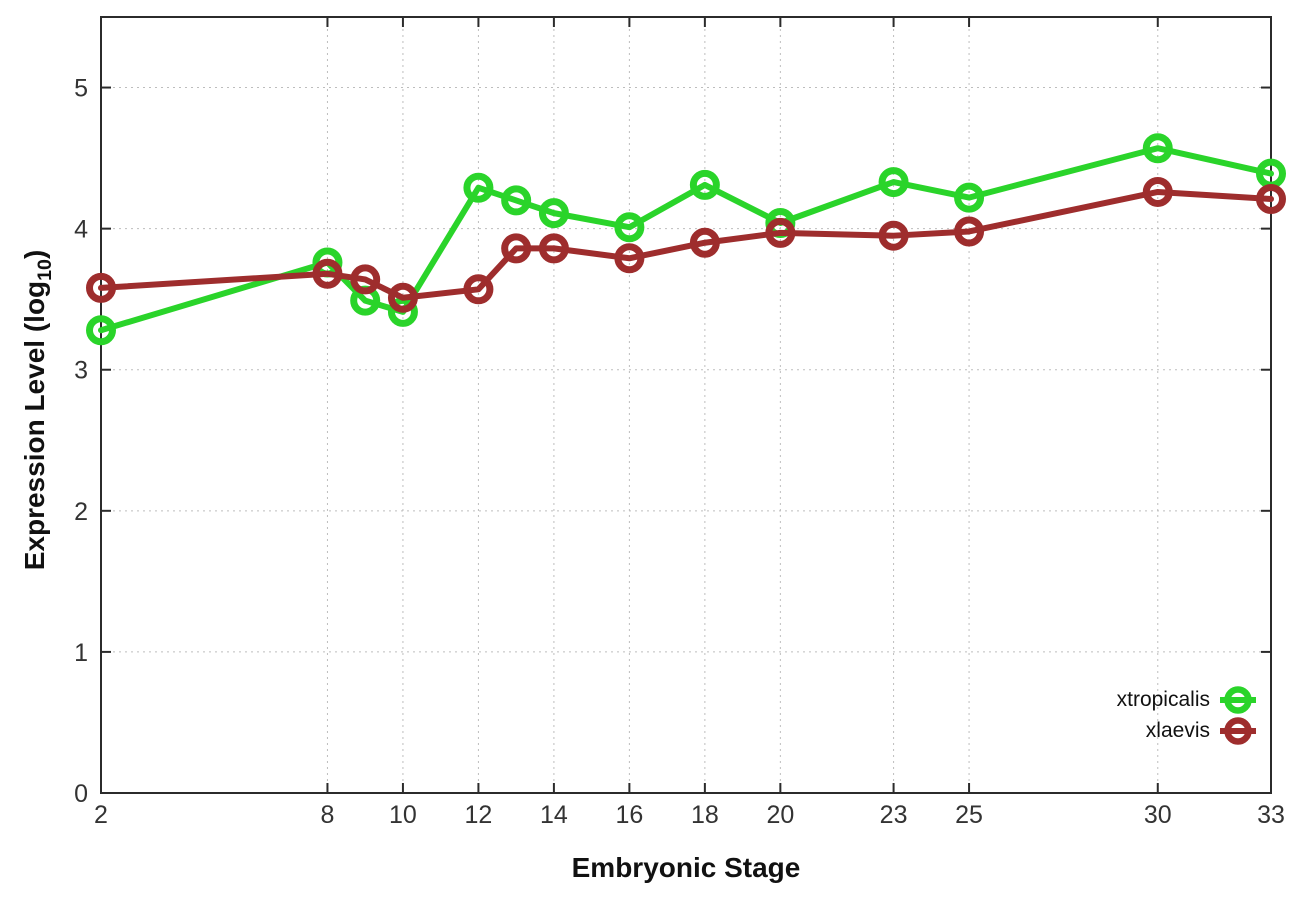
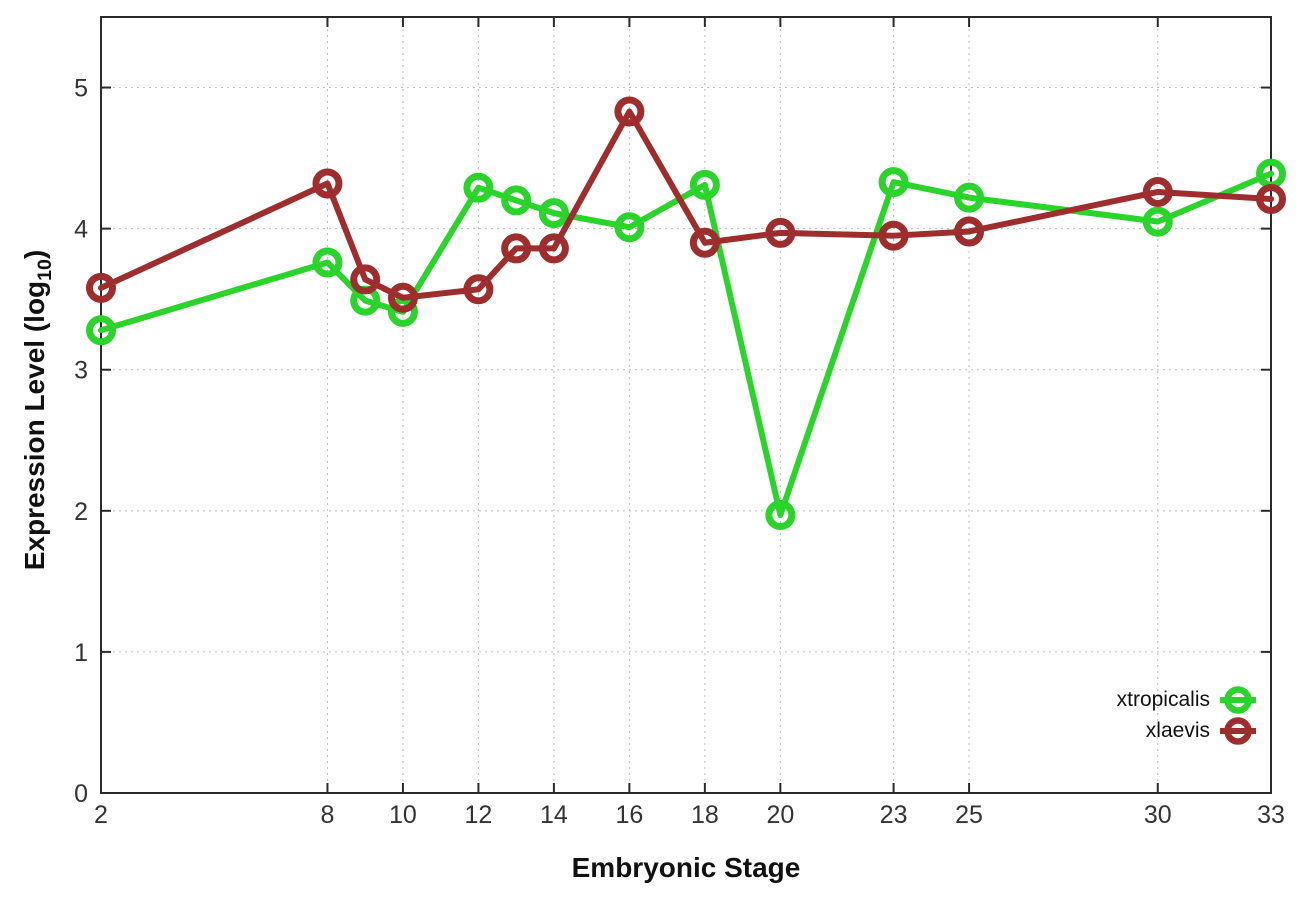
xlaevis/8: 3.68 -> 4.32
xlaevis/16: 3.79 -> 4.83
xtropicalis/20: 4.04 -> 1.97
xtropicalis/30: 4.57 -> 4.05
